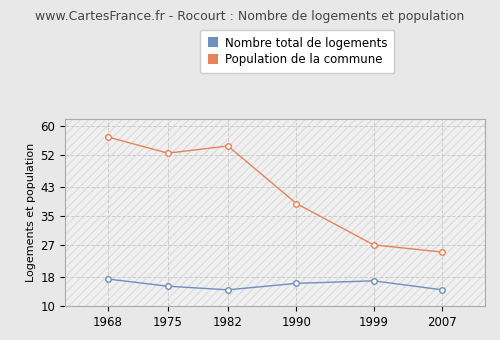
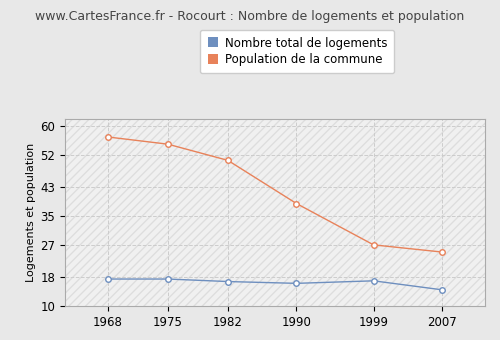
Nombre total de logements/1975: 15.5 -> 17.5
Population de la commune/1975: 52.5 -> 55.0
Nombre total de logements/1982: 14.5 -> 16.8
Population de la commune/1982: 54.5 -> 50.5
